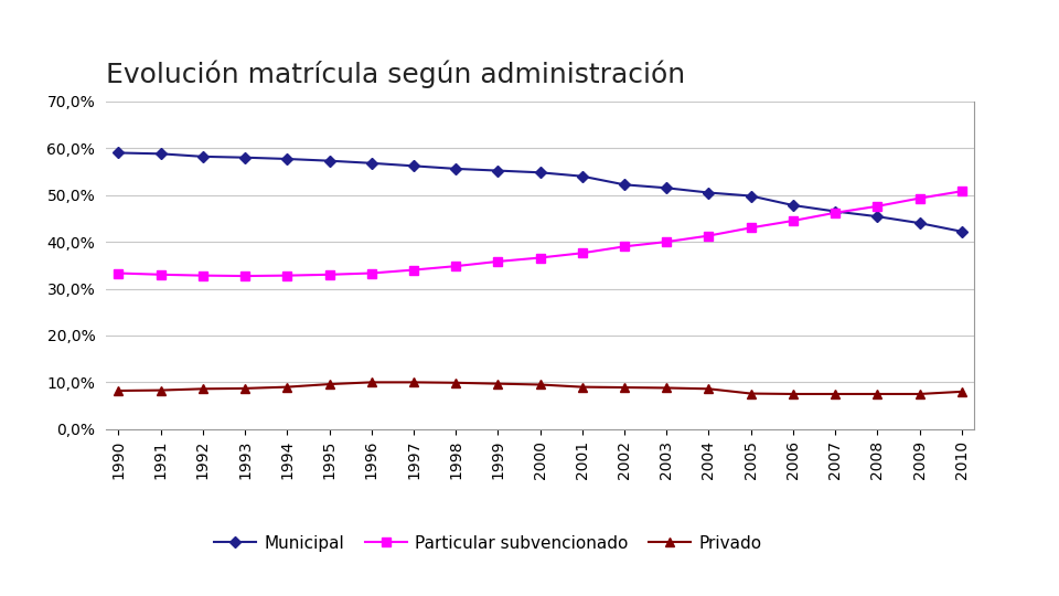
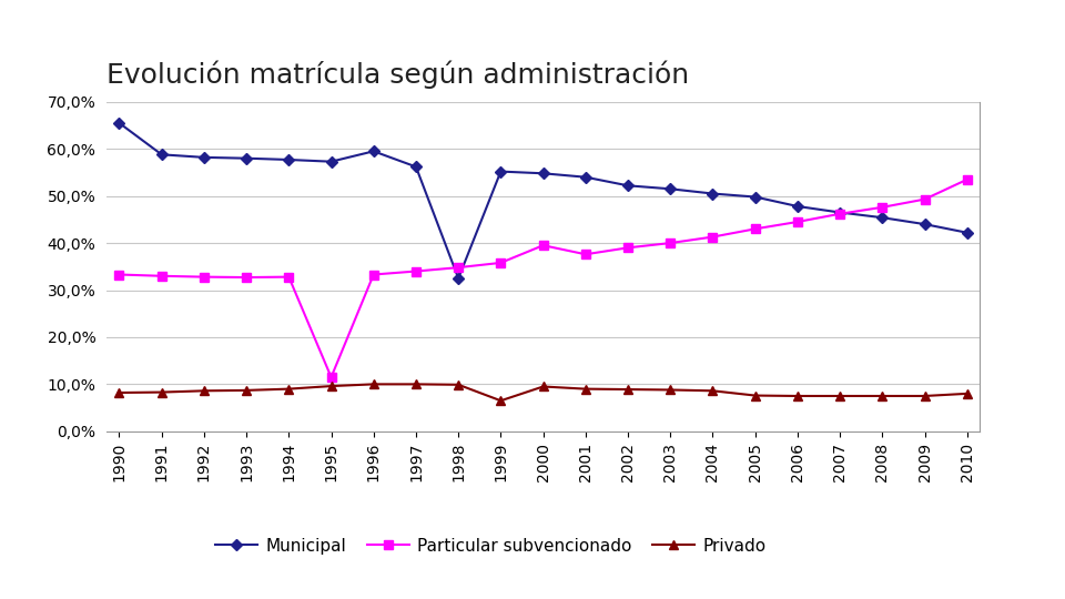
Municipal/1990: 59,0% -> 65,5%
Particular subvencionado/1995: 33,0% -> 11,5%
Municipal/1996: 56,8% -> 59,5%
Municipal/1998: 55,6% -> 32,5%
Privado/1999: 9,7% -> 6,5%
Particular subvencionado/2000: 36,6% -> 39,5%
Particular subvencionado/2010: 50,8% -> 53,5%
